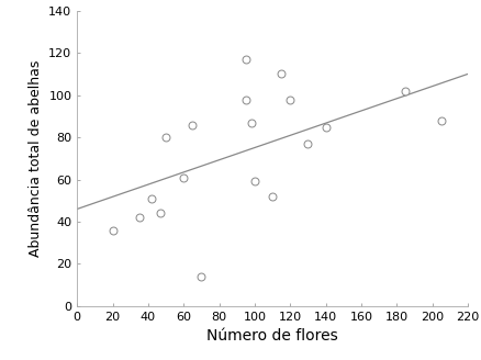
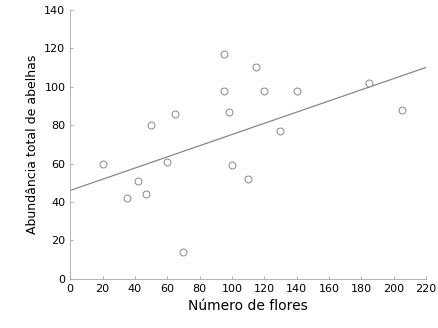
20: 36 -> 60
140: 85 -> 98
